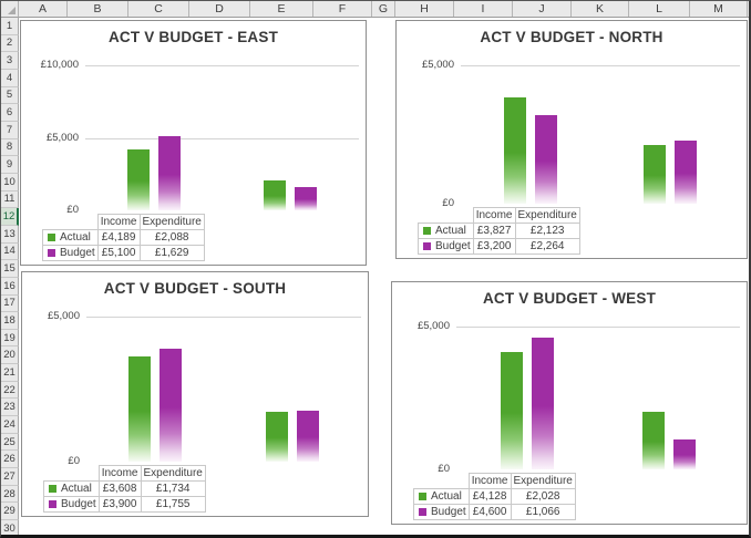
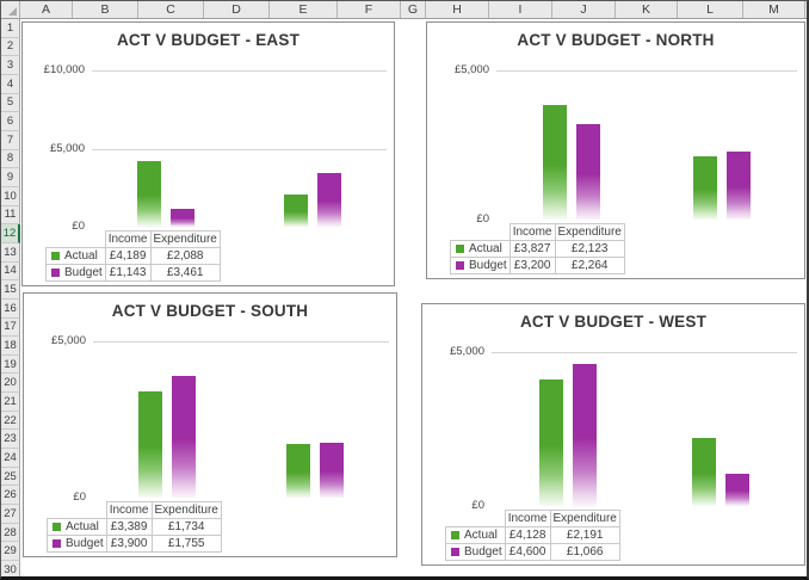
ACT V BUDGET - EAST/Budget/Income: £5,100 -> £1,143
ACT V BUDGET - EAST/Budget/Expenditure: £1,629 -> £3,461
ACT V BUDGET - SOUTH/Actual/Income: £3,608 -> £3,389
ACT V BUDGET - WEST/Actual/Expenditure: £2,028 -> £2,191
